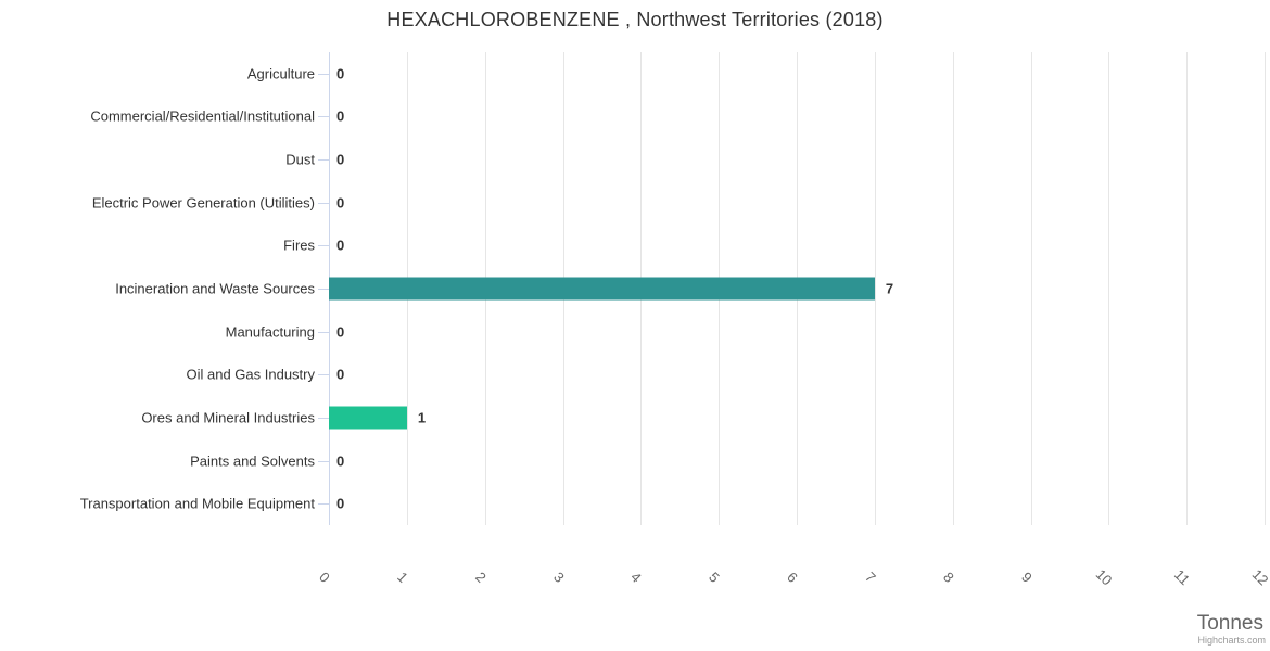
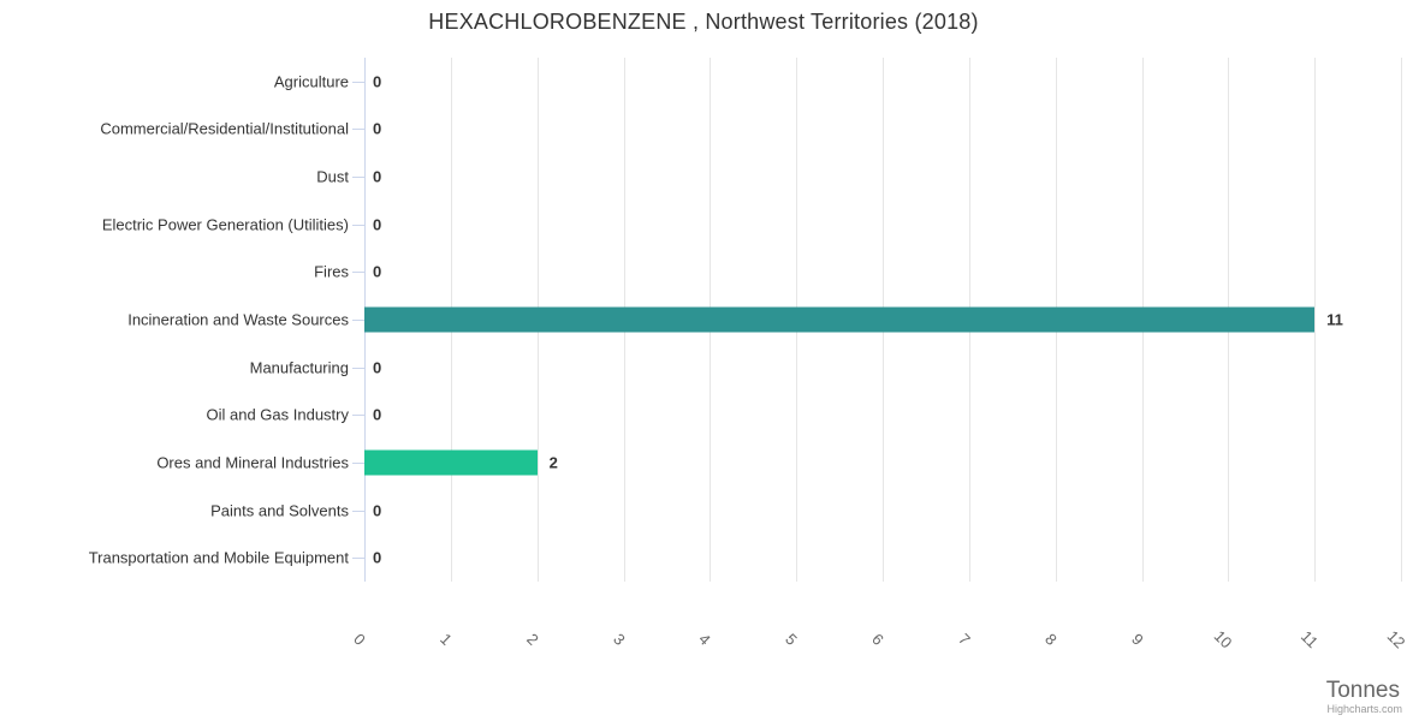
Incineration and Waste Sources: 7 -> 11
Ores and Mineral Industries: 1 -> 2
